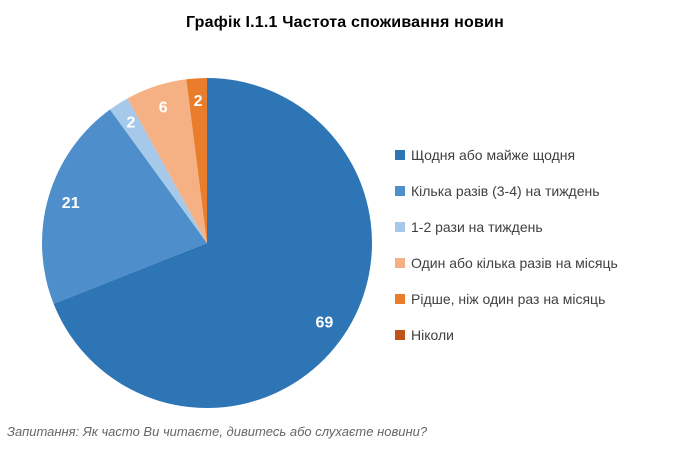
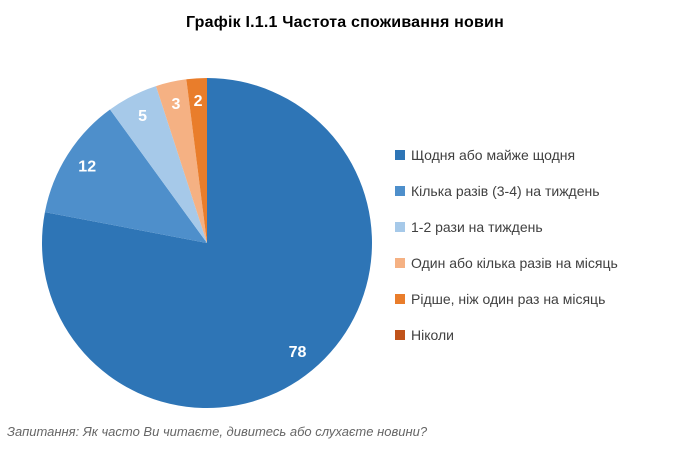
Щодня або майже щодня: 69 -> 78
Кілька разів (3-4) на тиждень: 21 -> 12
1-2 рази на тиждень: 2 -> 5
Один або кілька разів на місяць: 6 -> 3
